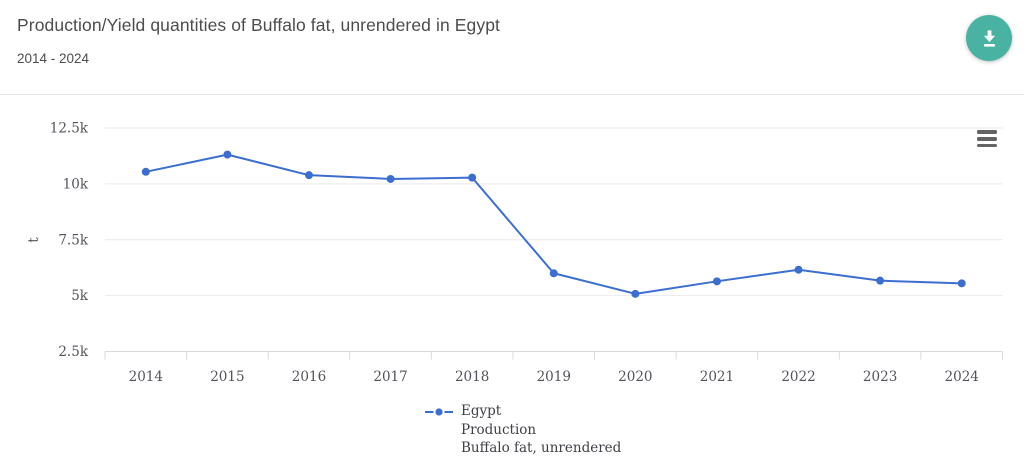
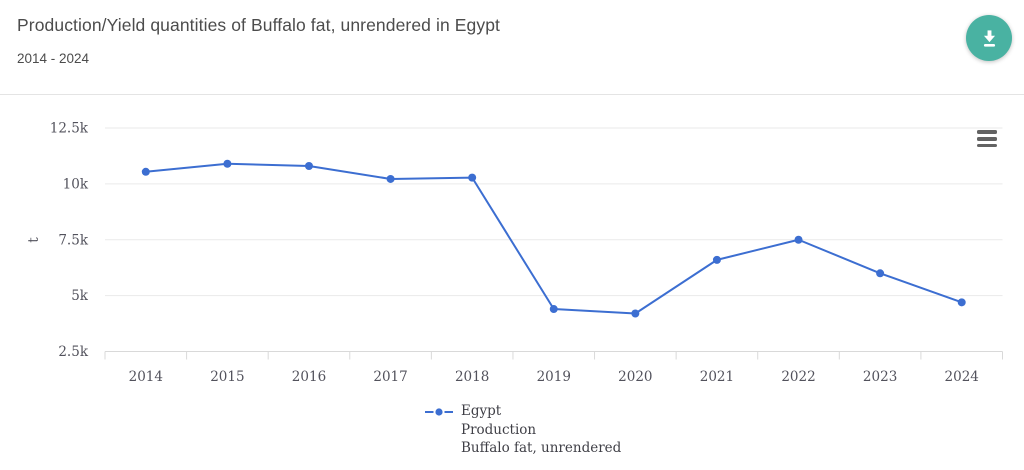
2015: 11.3k -> 10.9k
2016: 10.4k -> 10.8k
2019: 6.0k -> 4.4k
2020: 5.1k -> 4.2k
2021: 5.6k -> 6.6k
2022: 6.2k -> 7.5k
2023: 5.7k -> 6.0k
2024: 5.6k -> 4.7k
